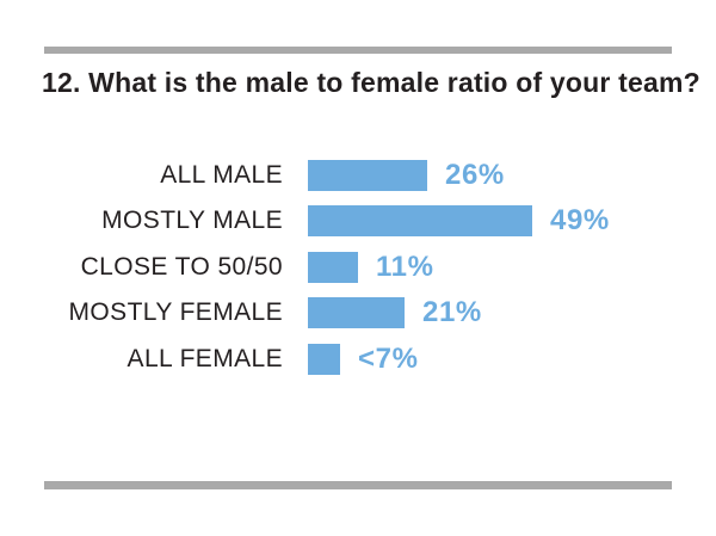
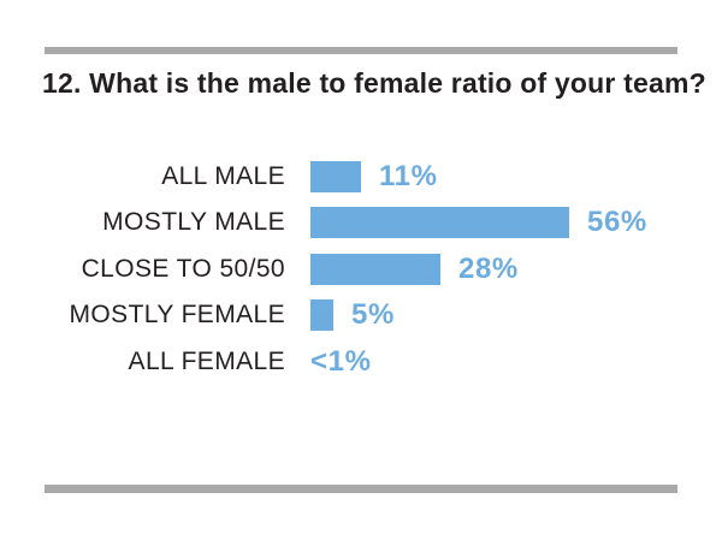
ALL MALE: 26% -> 11%
MOSTLY MALE: 49% -> 56%
CLOSE TO 50/50: 11% -> 28%
MOSTLY FEMALE: 21% -> 5%
ALL FEMALE: 7 -> 1
